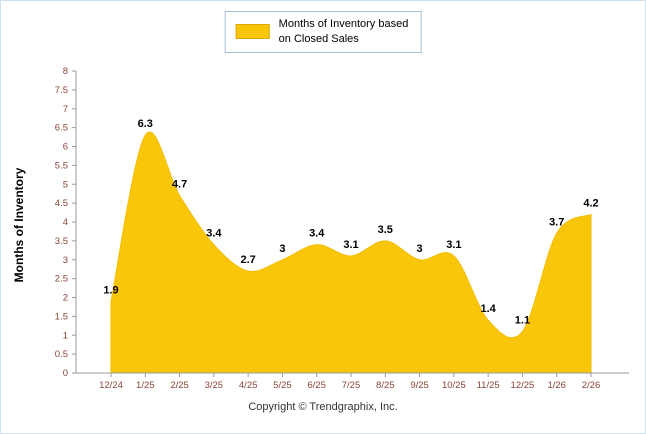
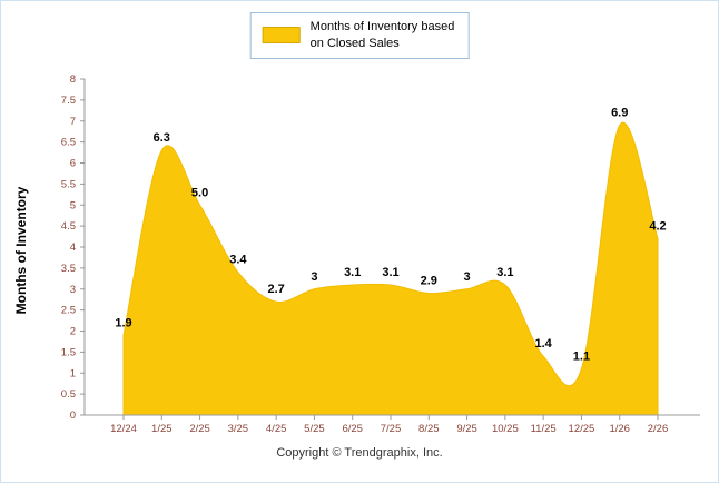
2/25: 4.7 -> 5.0
6/25: 3.4 -> 3.1
8/25: 3.5 -> 2.9
1/26: 3.7 -> 6.9
